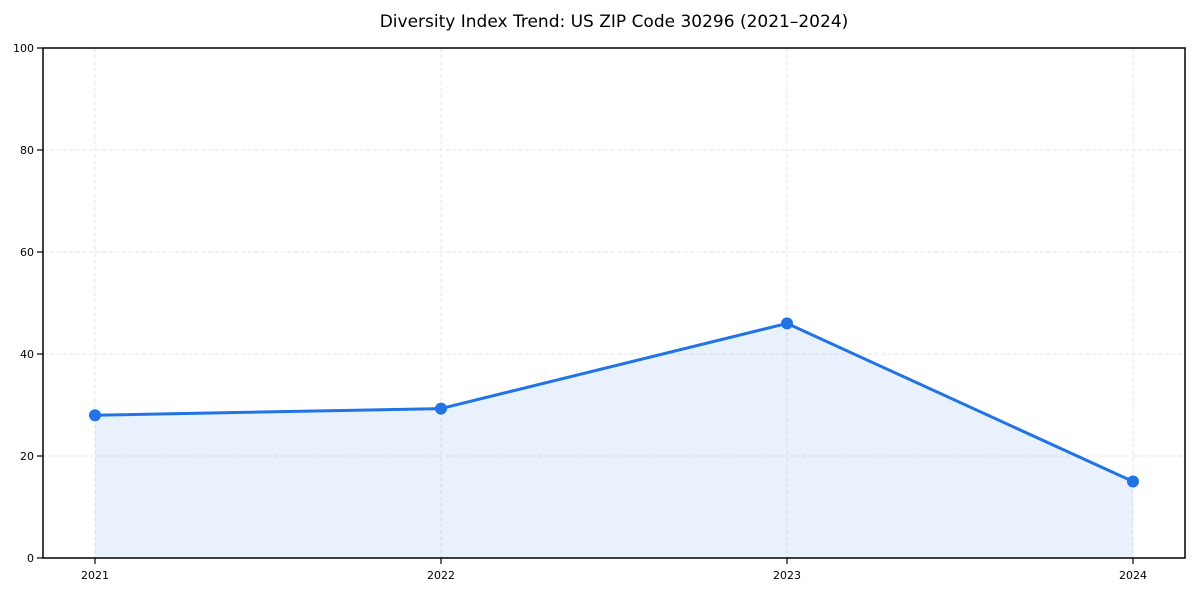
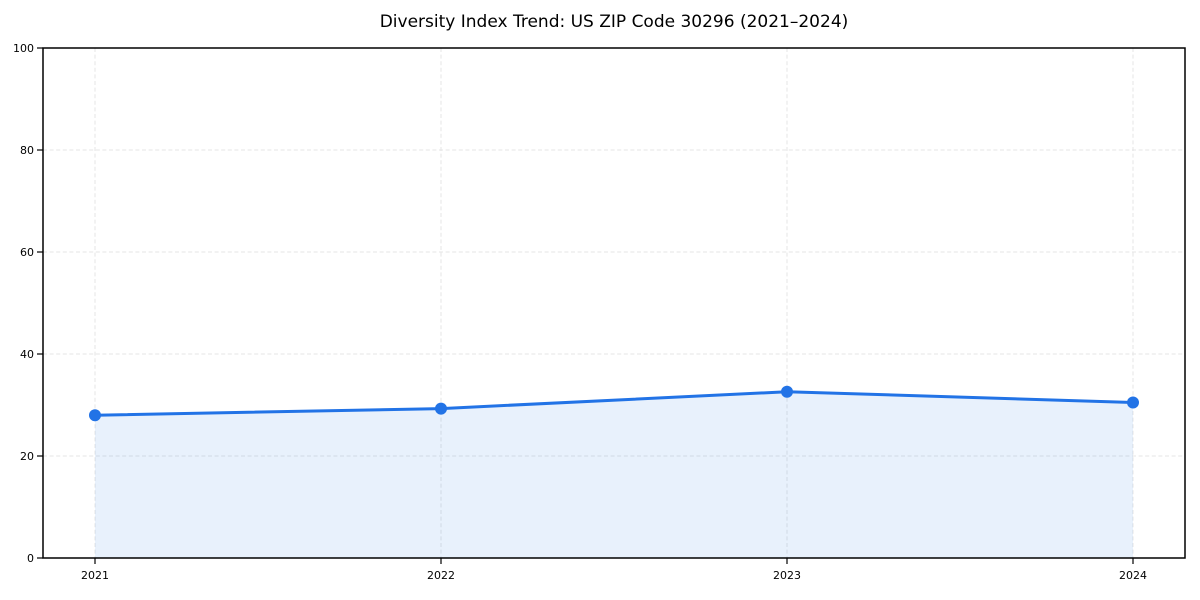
2023: 46 -> 33
2024: 15 -> 30
